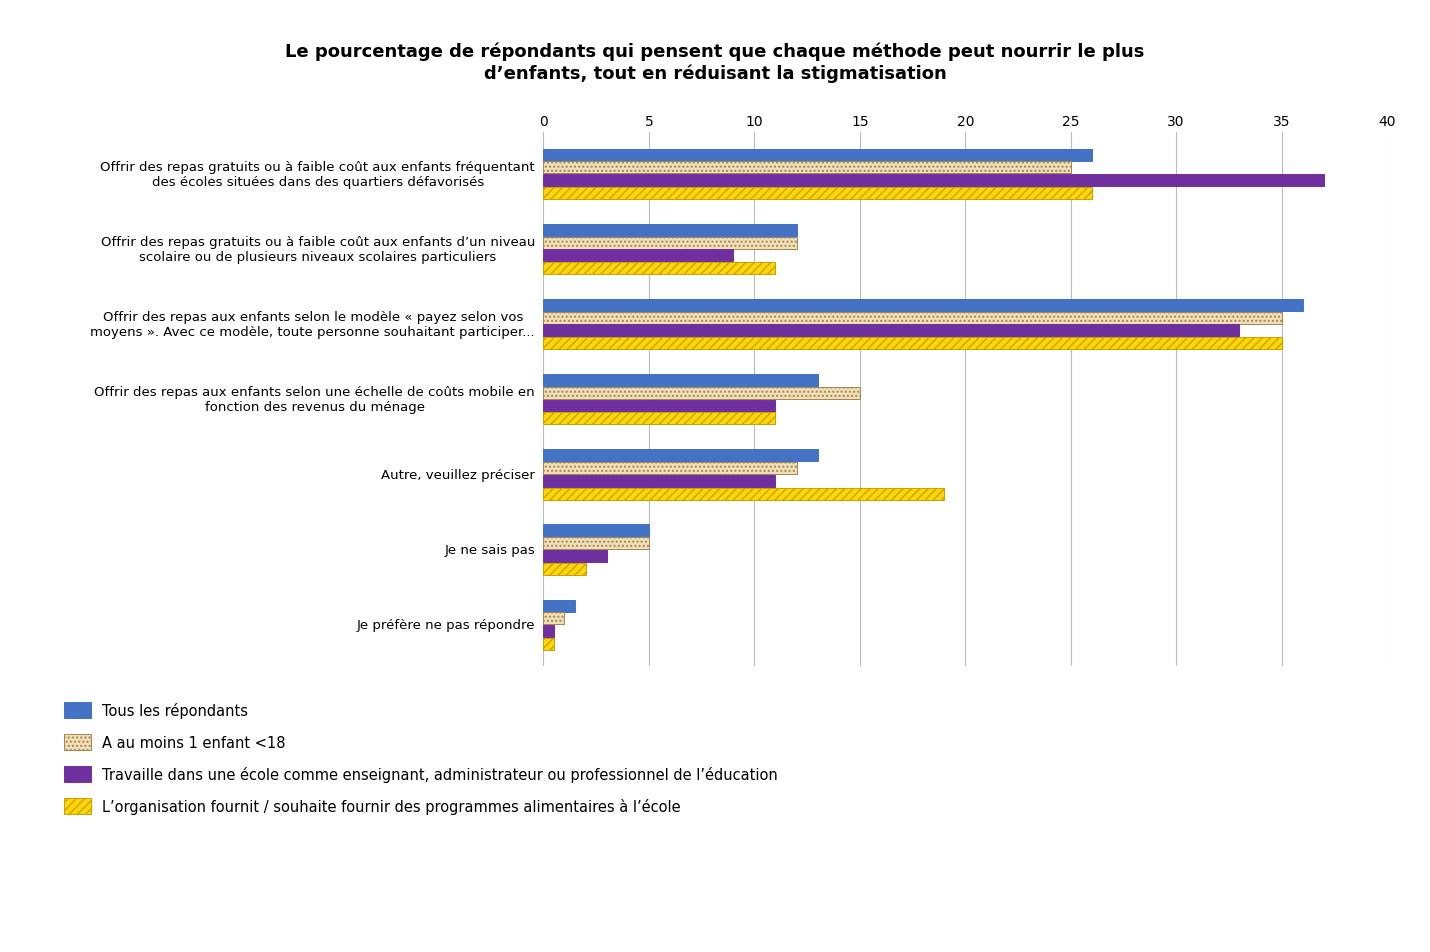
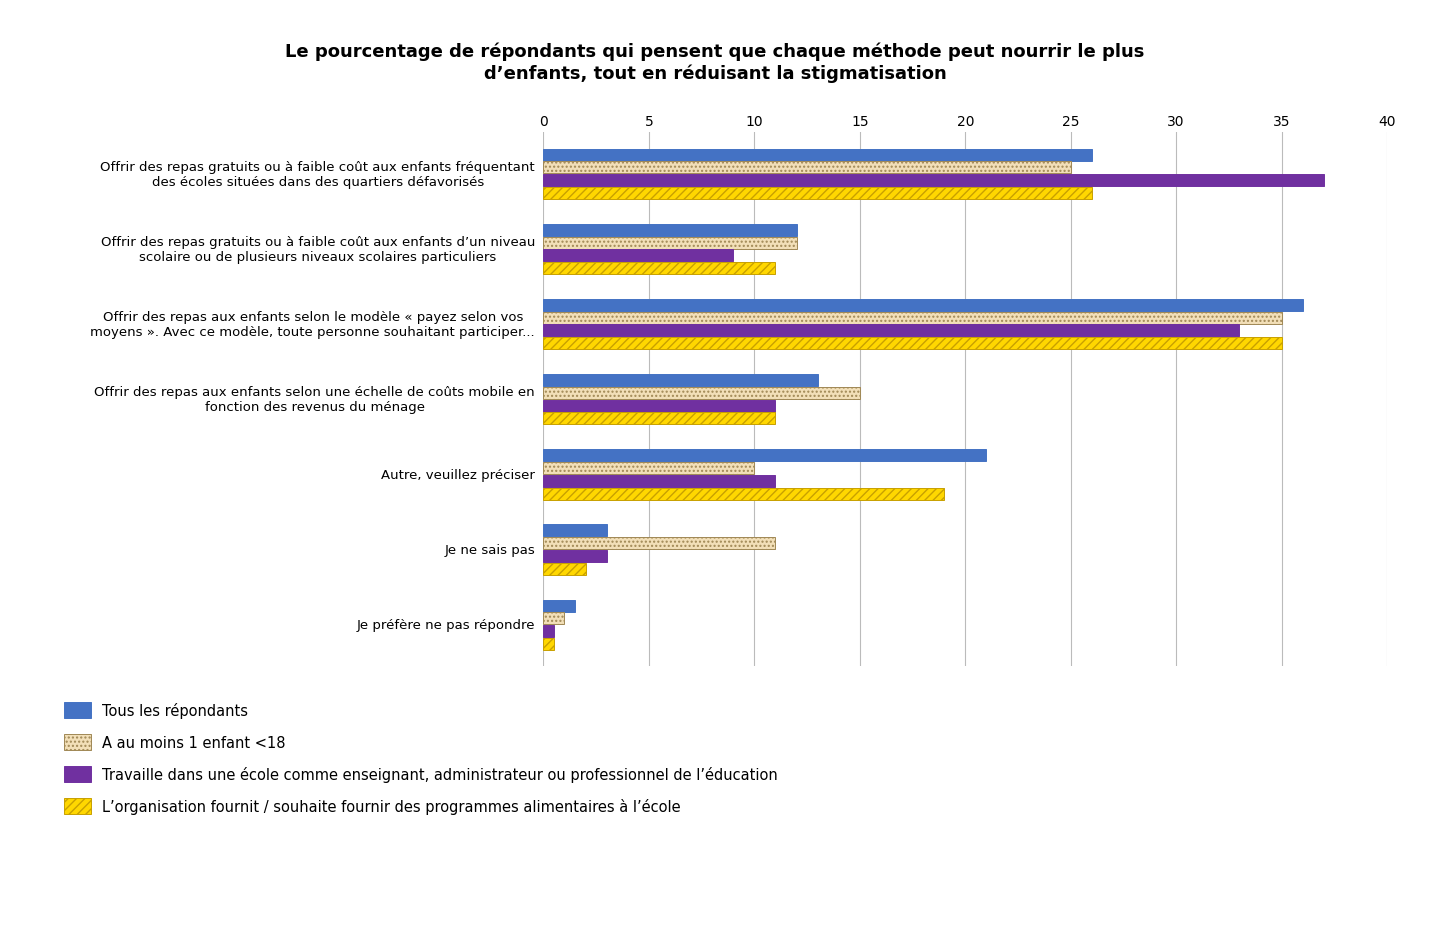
Tous les répondants/Autre, veuillez préciser: 13.0 -> 21.0
A au moins 1 enfant <18/Autre, veuillez préciser: 12 -> 10
Tous les répondants/Je ne sais pas: 5.0 -> 3.0
A au moins 1 enfant <18/Je ne sais pas: 5 -> 11
